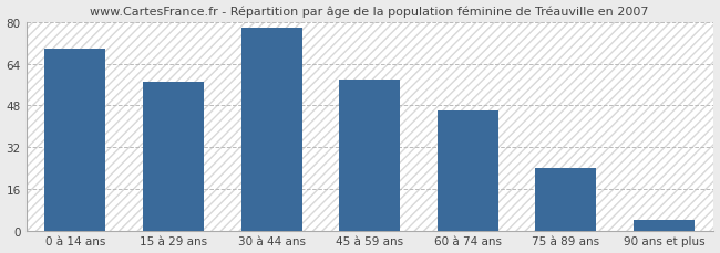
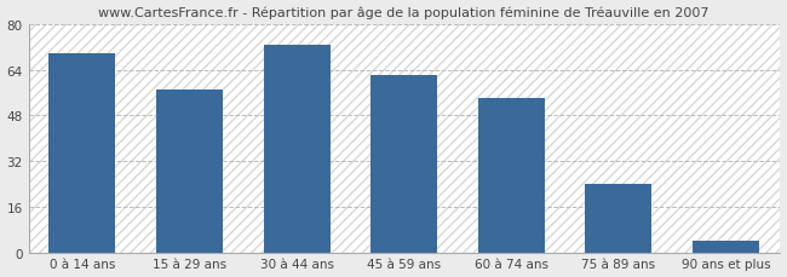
30 à 44 ans: 78 -> 73
45 à 59 ans: 58 -> 62
60 à 74 ans: 46 -> 54
